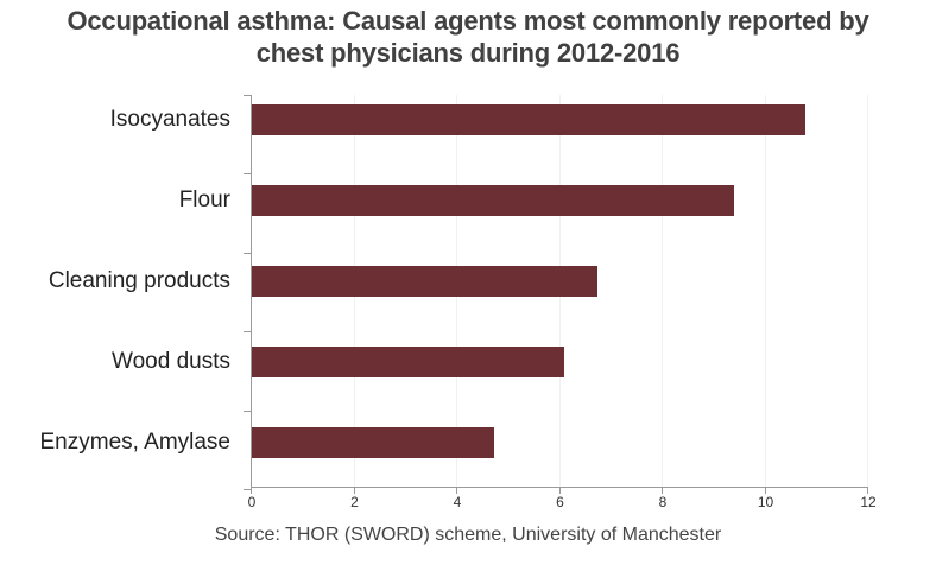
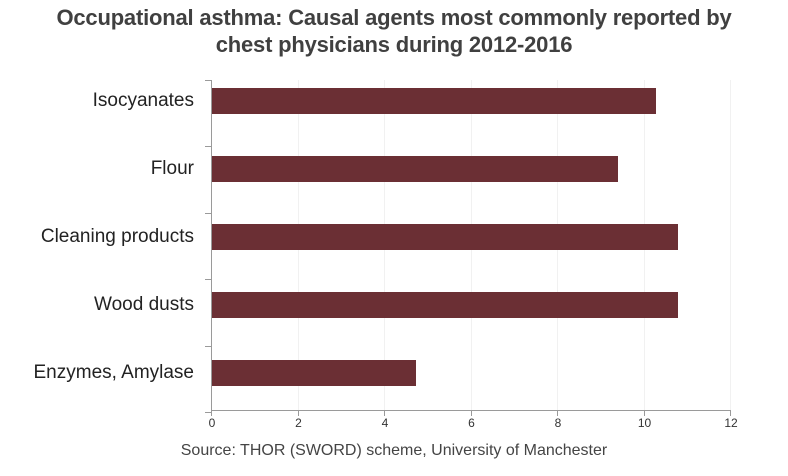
Isocyanates: 10.8 -> 10.3
Cleaning products: 6.8 -> 10.8
Wood dusts: 6.1 -> 10.8
